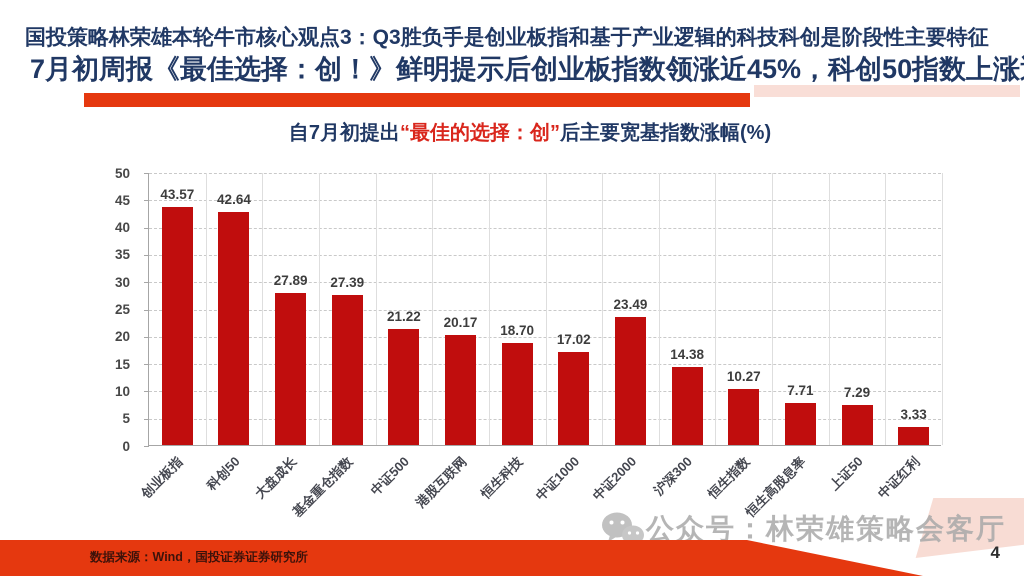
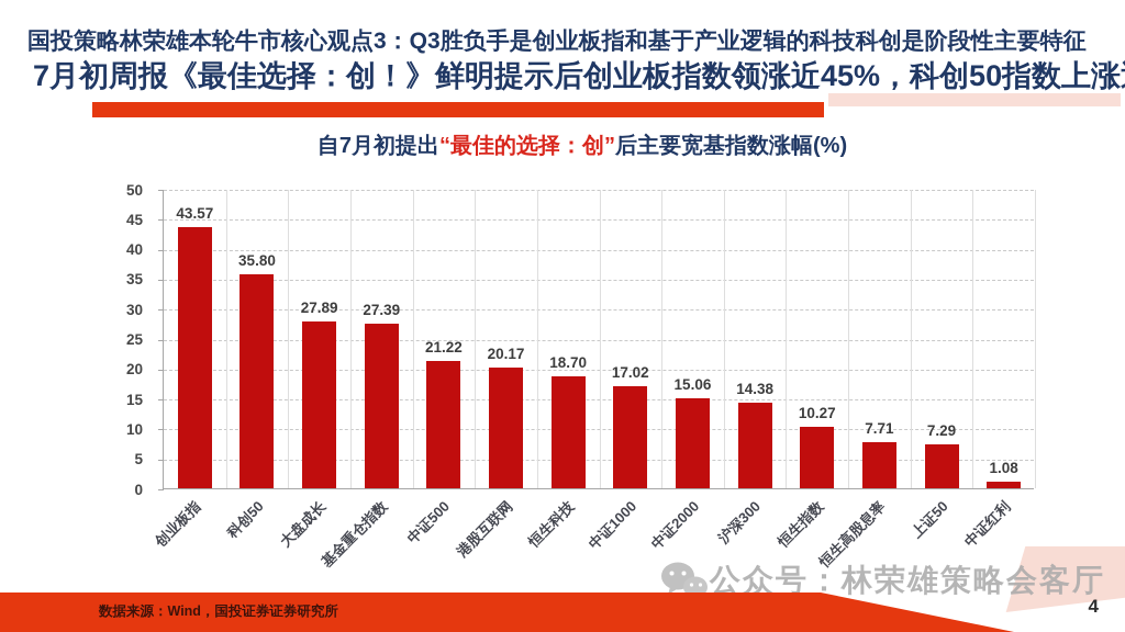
科创50: 42.64 -> 35.80
中证2000: 23.49 -> 15.06
中证红利: 3.33 -> 1.08
